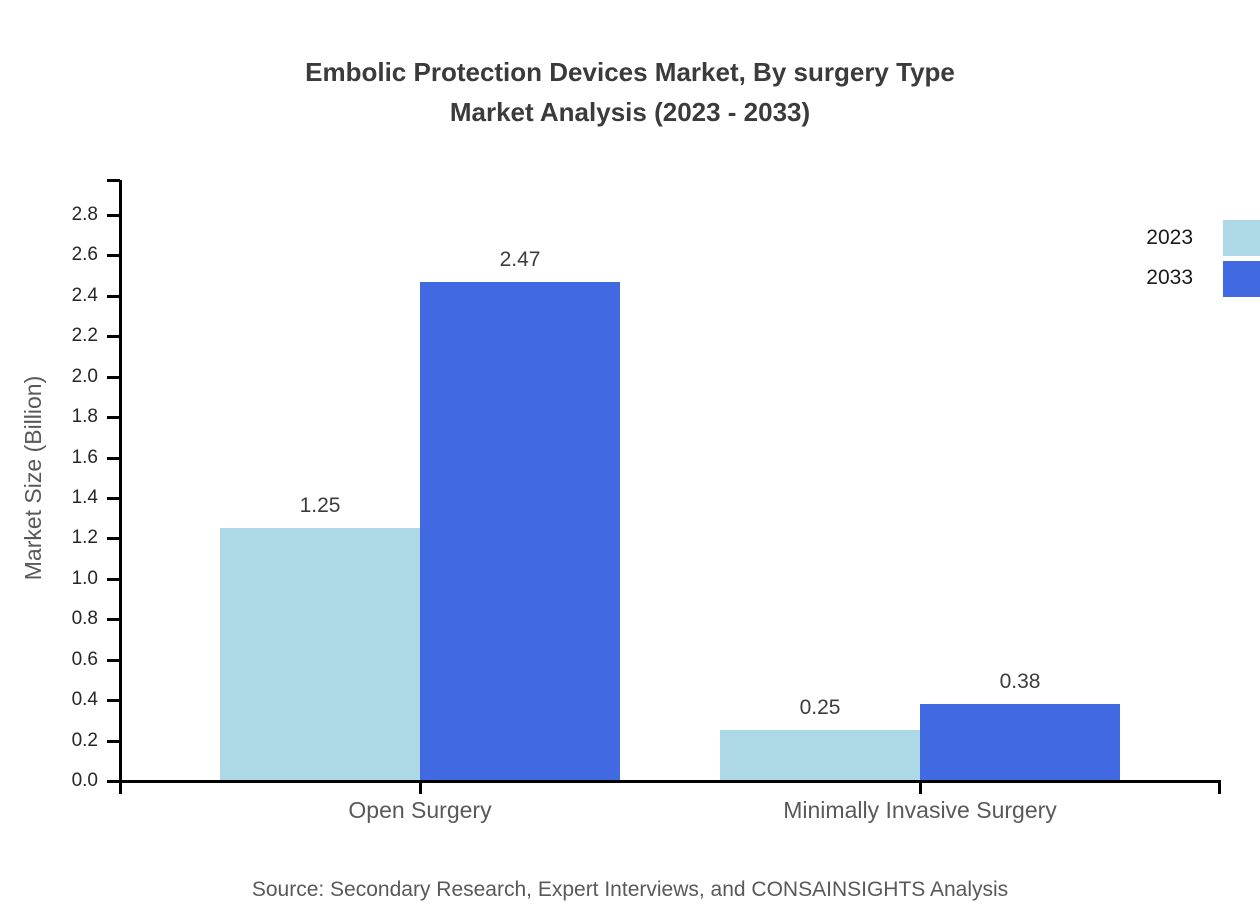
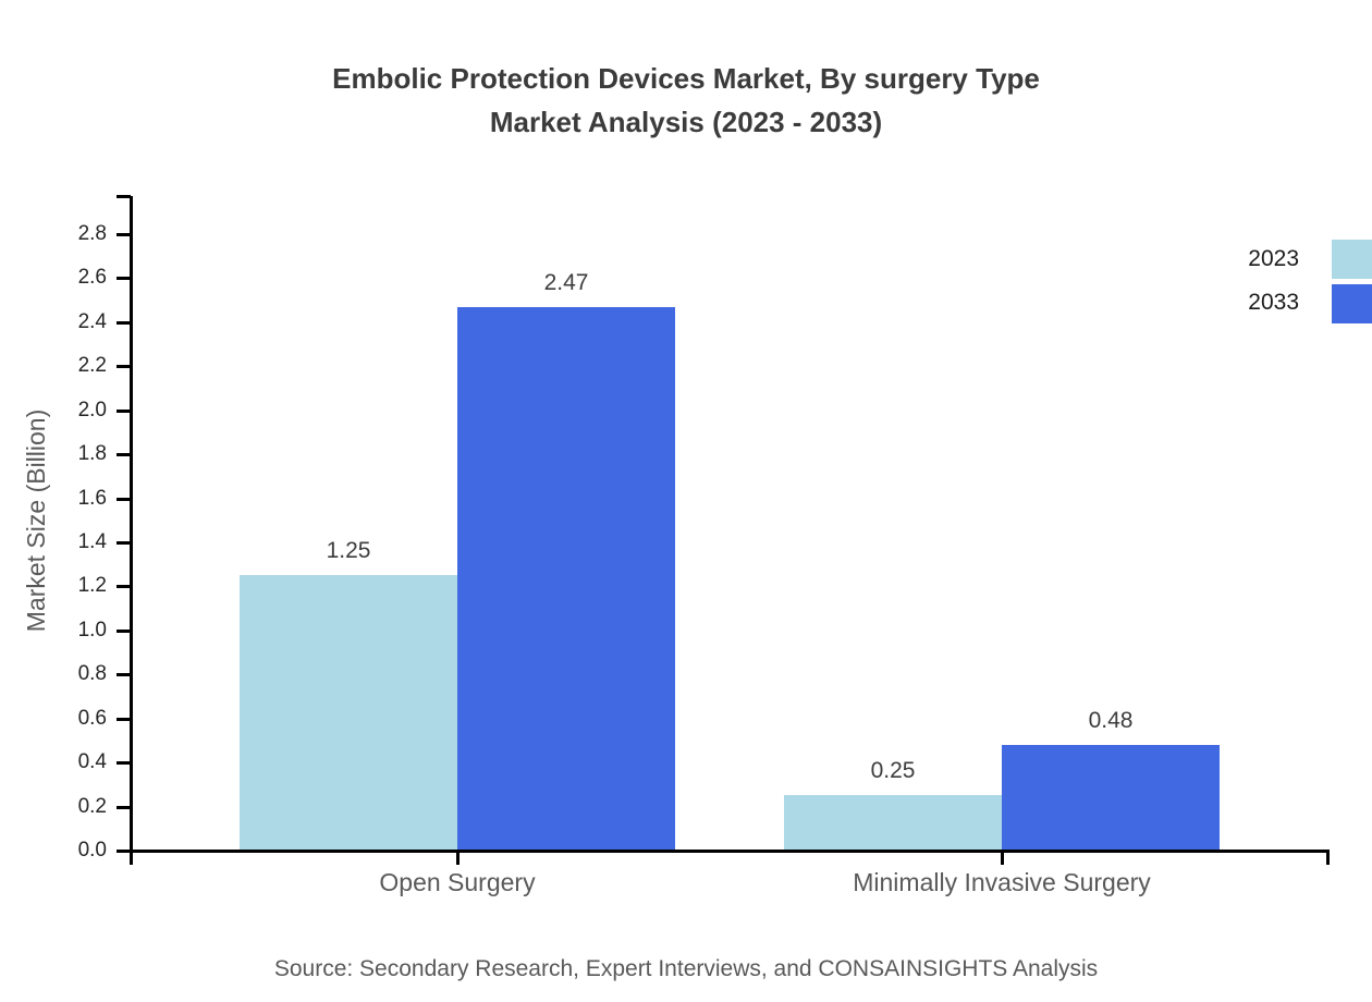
2033/Minimally Invasive Surgery: 0.38 -> 0.48
